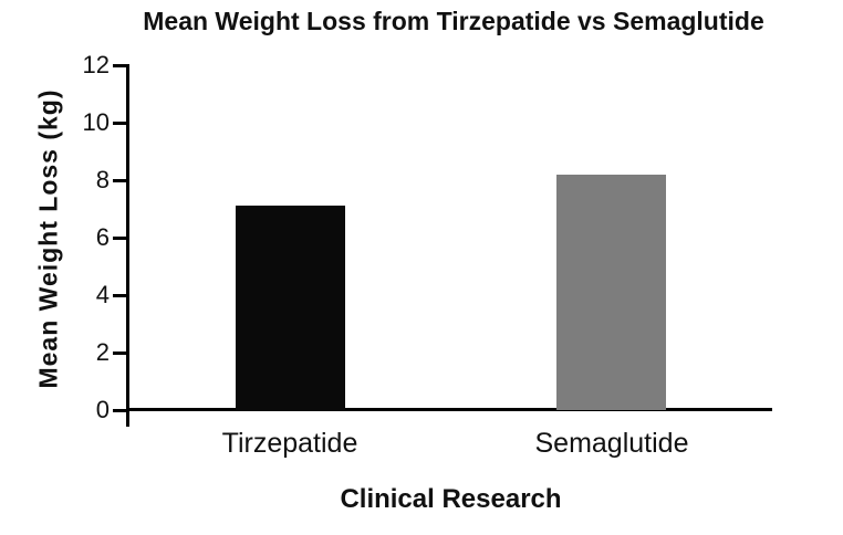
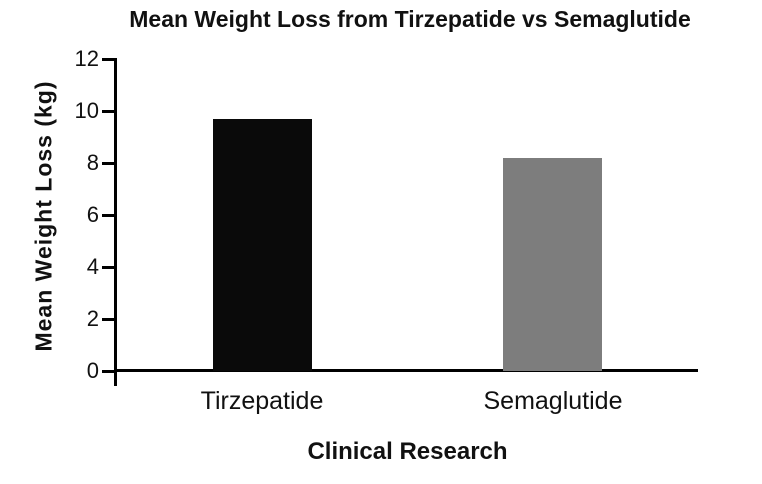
Tirzepatide: 7.1 -> 9.7
